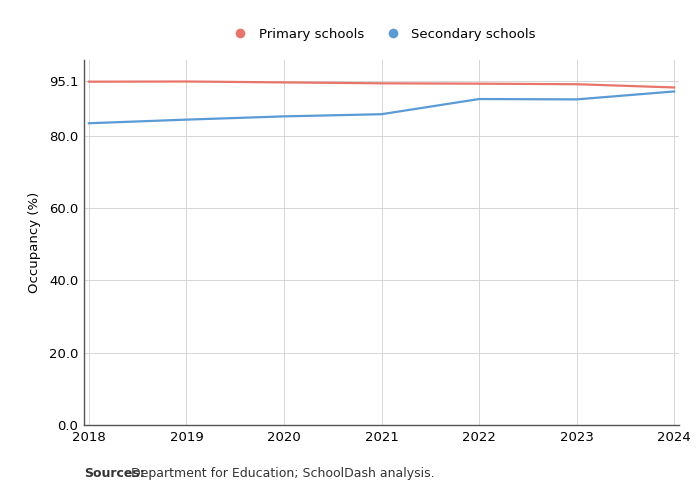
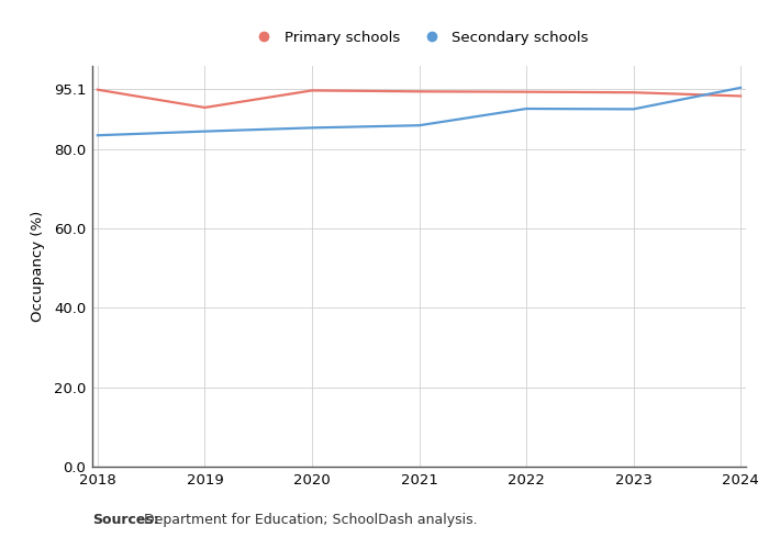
Primary schools/2019: 95.0 -> 90.5
Secondary schools/2024: 92.3 -> 95.5
